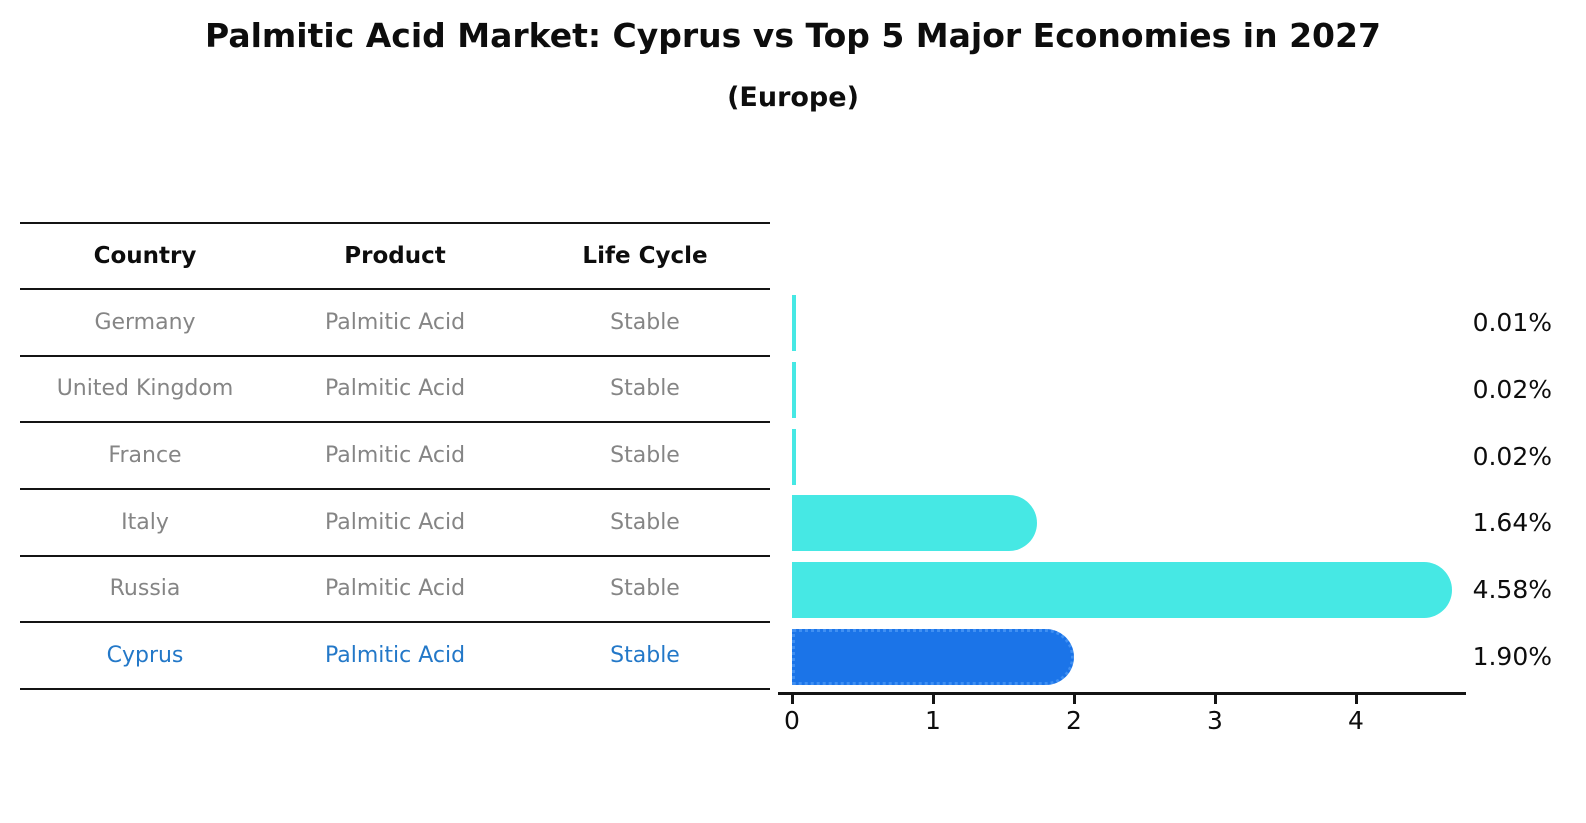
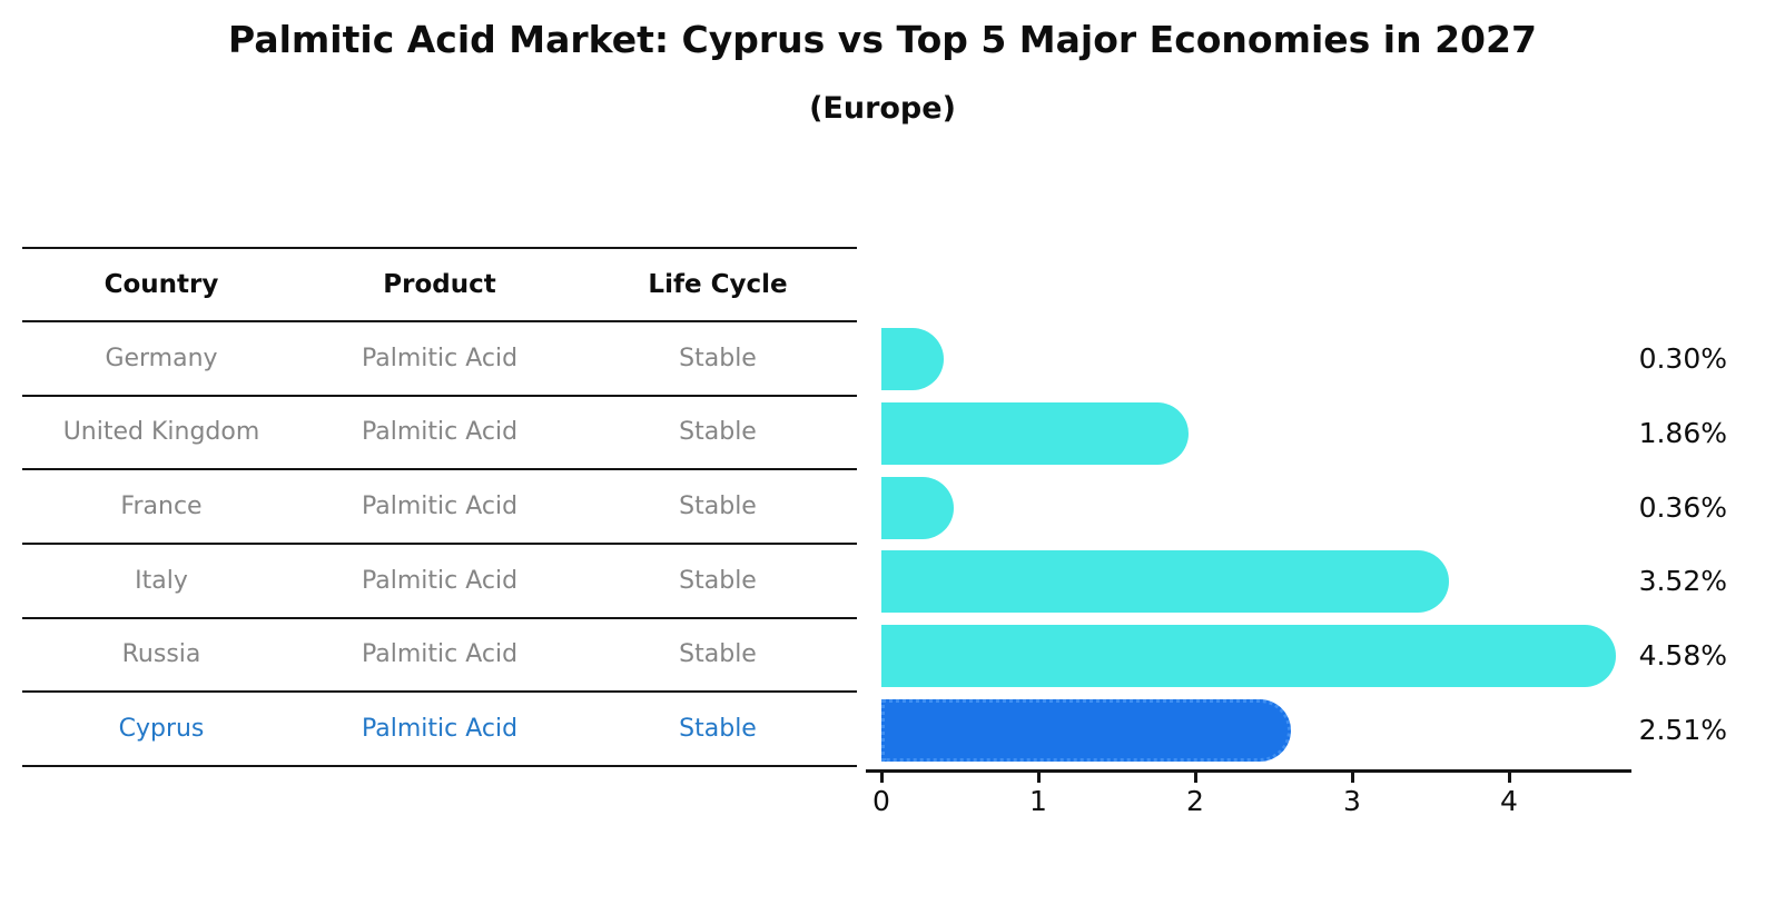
Germany: 0.01% -> 0.30%
United Kingdom: 0.02% -> 1.86%
France: 0.02% -> 0.36%
Italy: 1.64% -> 3.52%
Cyprus: 1.90% -> 2.51%
